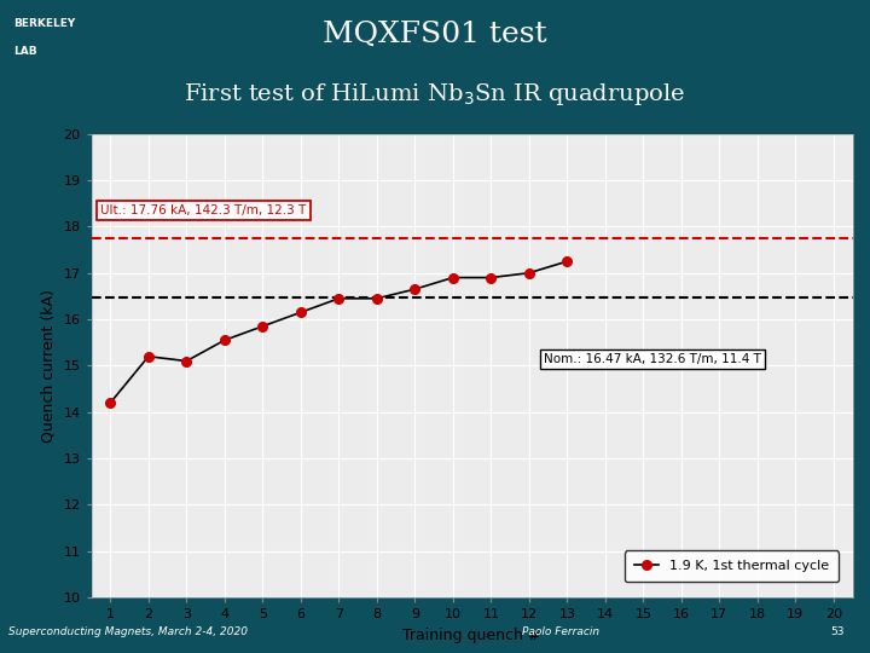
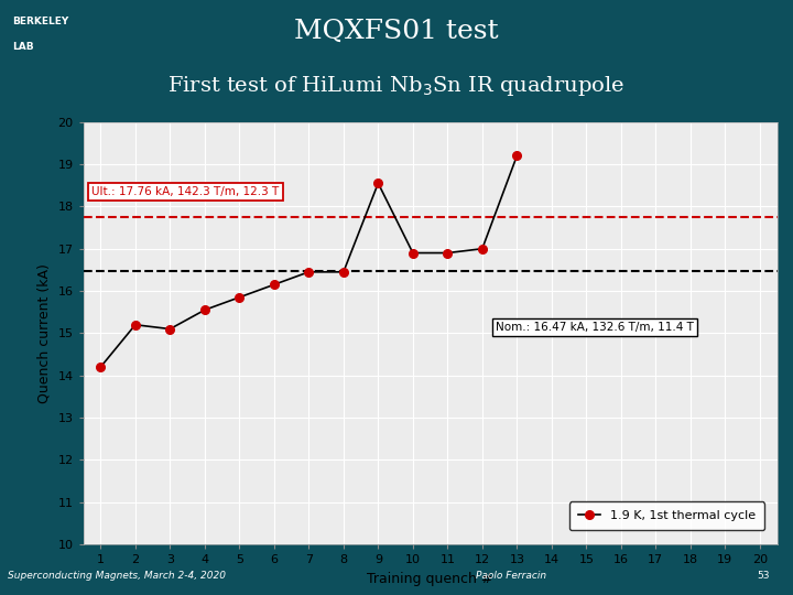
9: 16.65 -> 18.55
13: 17.25 -> 19.20
